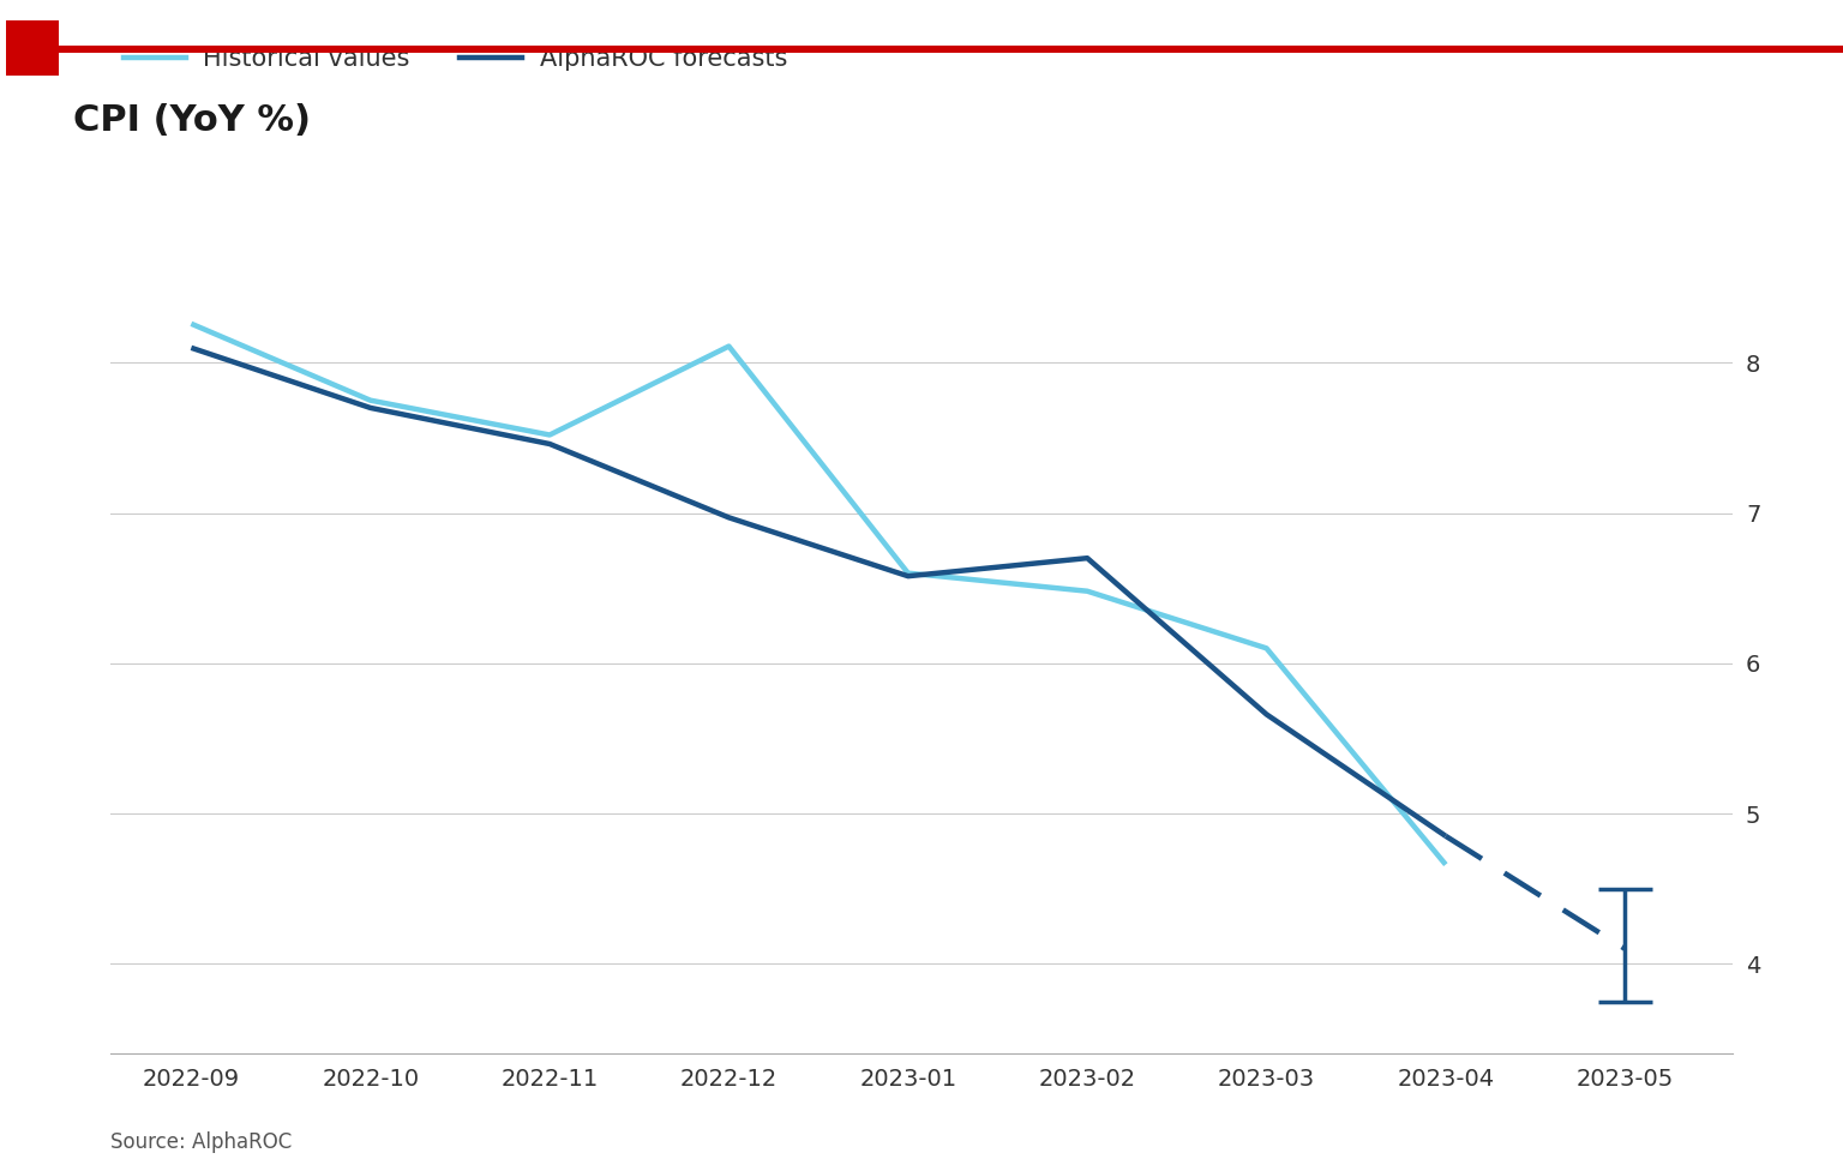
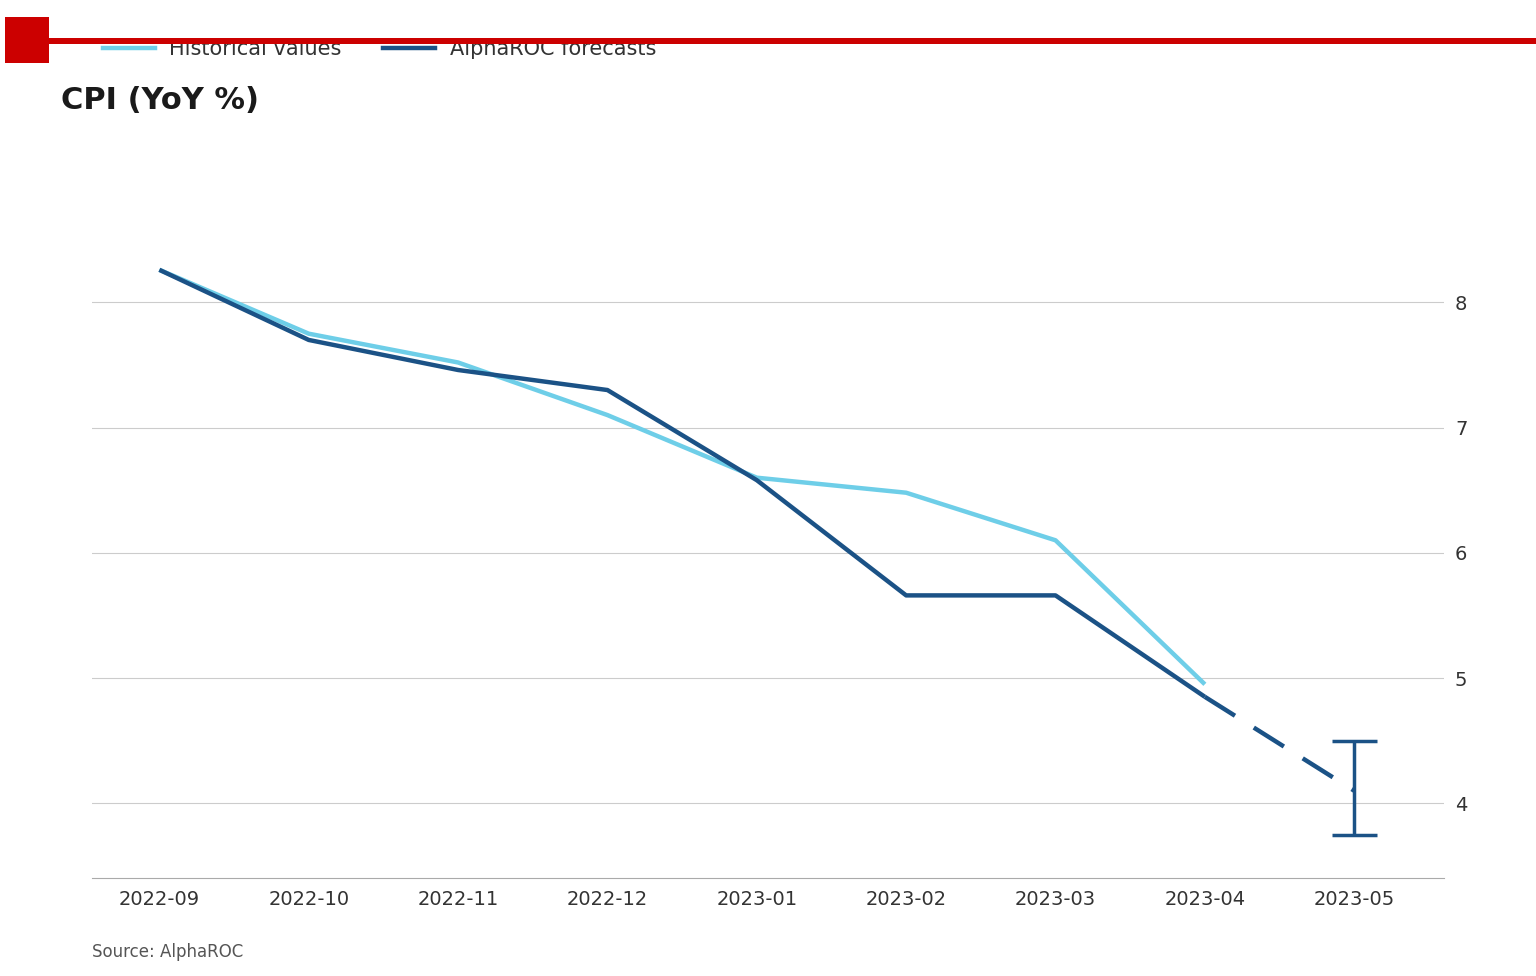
AlphaROC forecasts/2022-09: 8.10 -> 8.26
Historical values/2022-12: 8.11 -> 7.10
AlphaROC forecasts/2022-12: 6.97 -> 7.30
AlphaROC forecasts/2023-02: 6.70 -> 5.66
Historical values/2023-04: 4.66 -> 4.95
